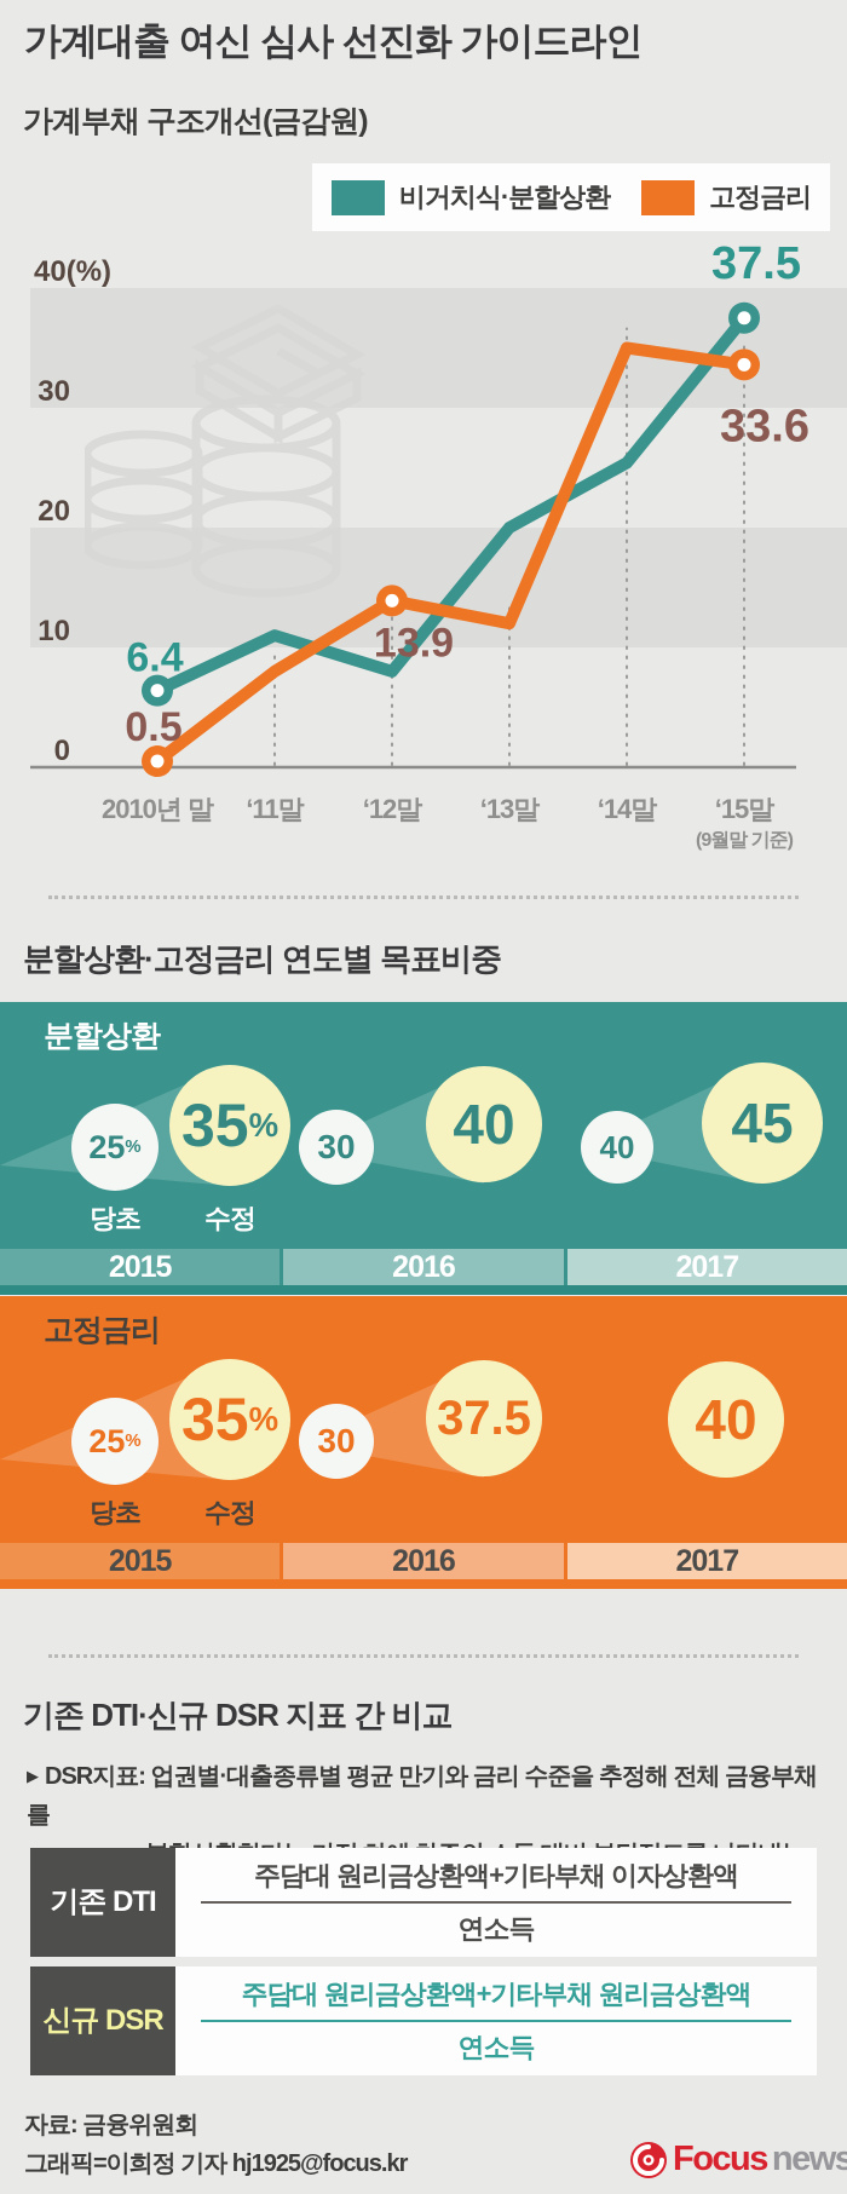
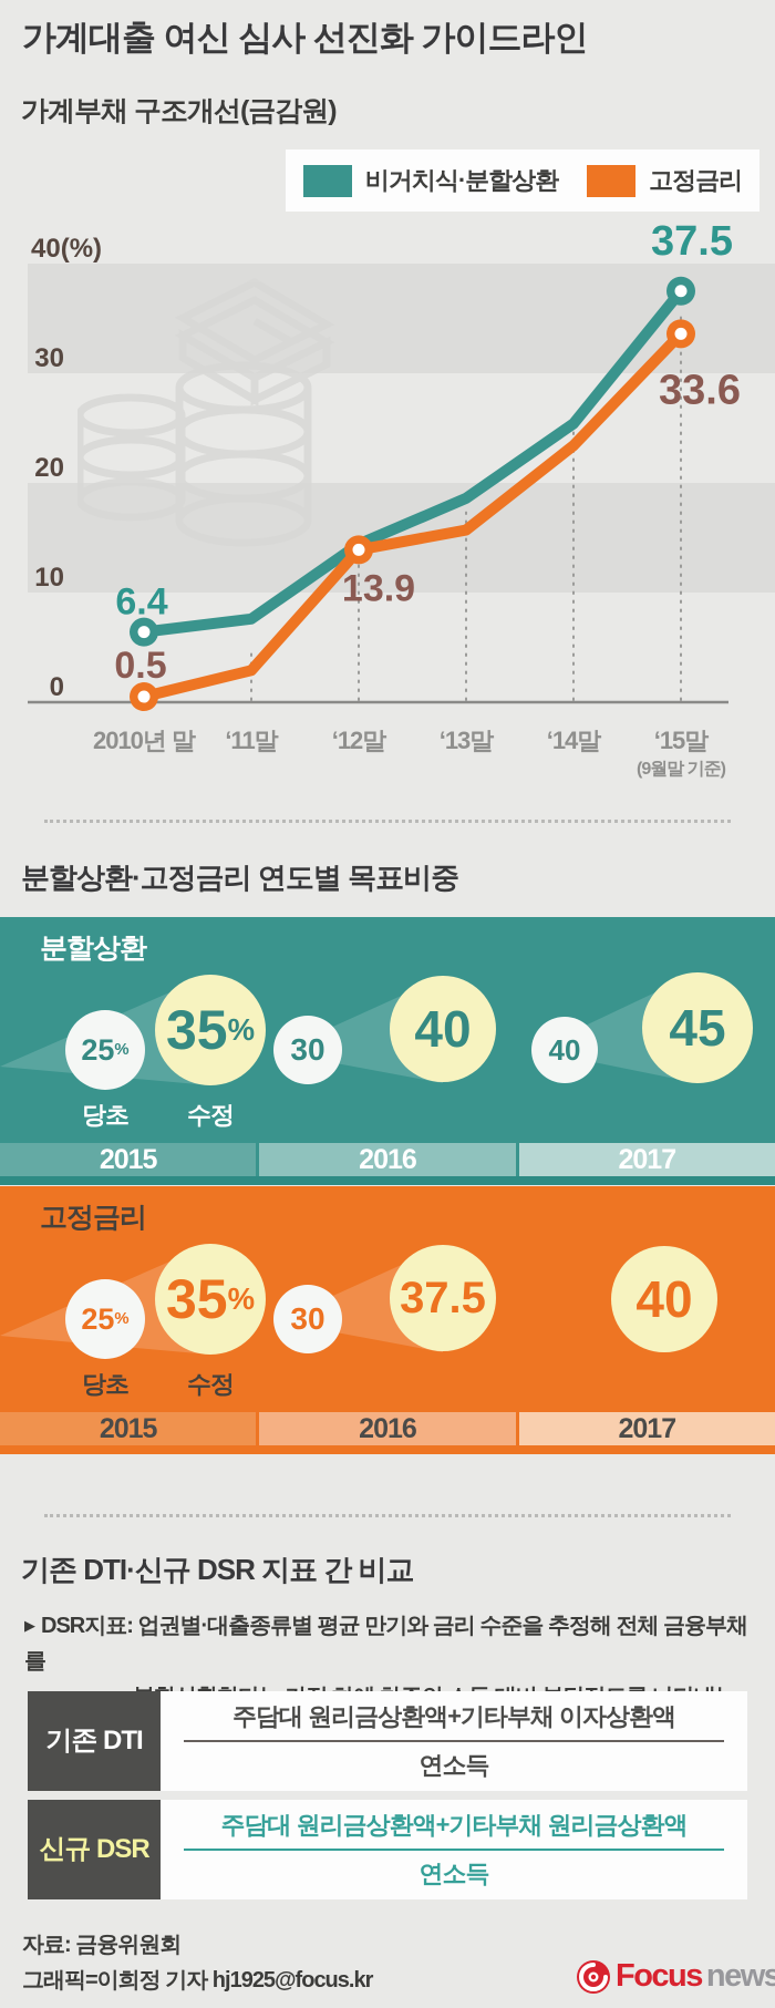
비거치식·분할상환/‘11말: 11 -> 8
고정금리/‘11말: 8 -> 3
비거치식·분할상환/‘12말: 8 -> 14
비거치식·분할상환/‘13말: 20 -> 19
고정금리/‘13말: 12 -> 16
고정금리/‘14말: 35 -> 23
